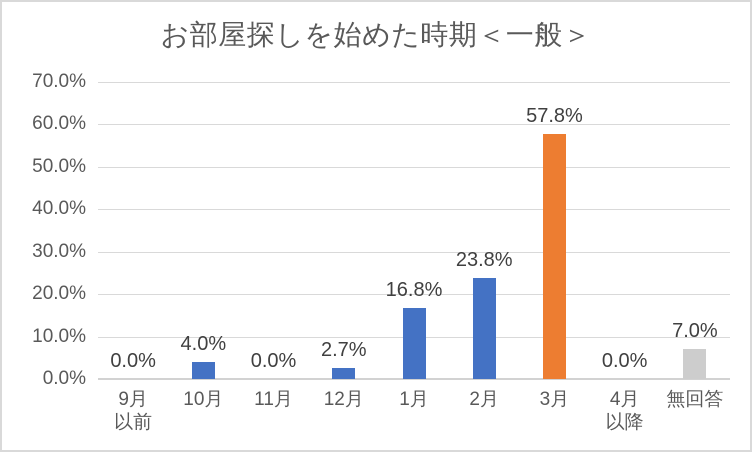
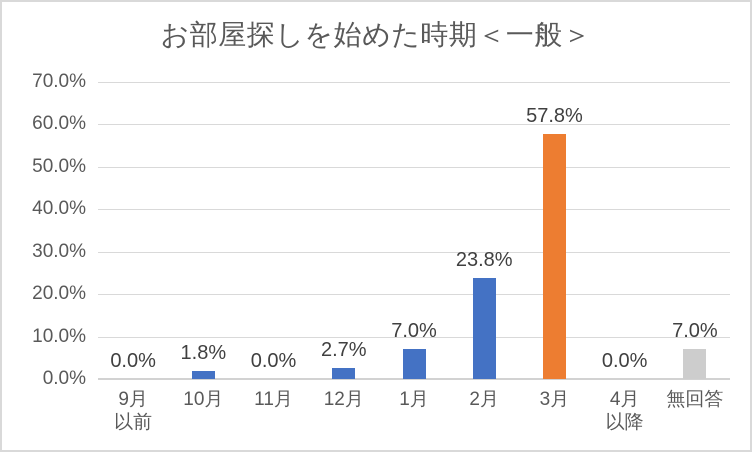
10月: 4.0% -> 1.8%
1月: 16.8% -> 7.0%
